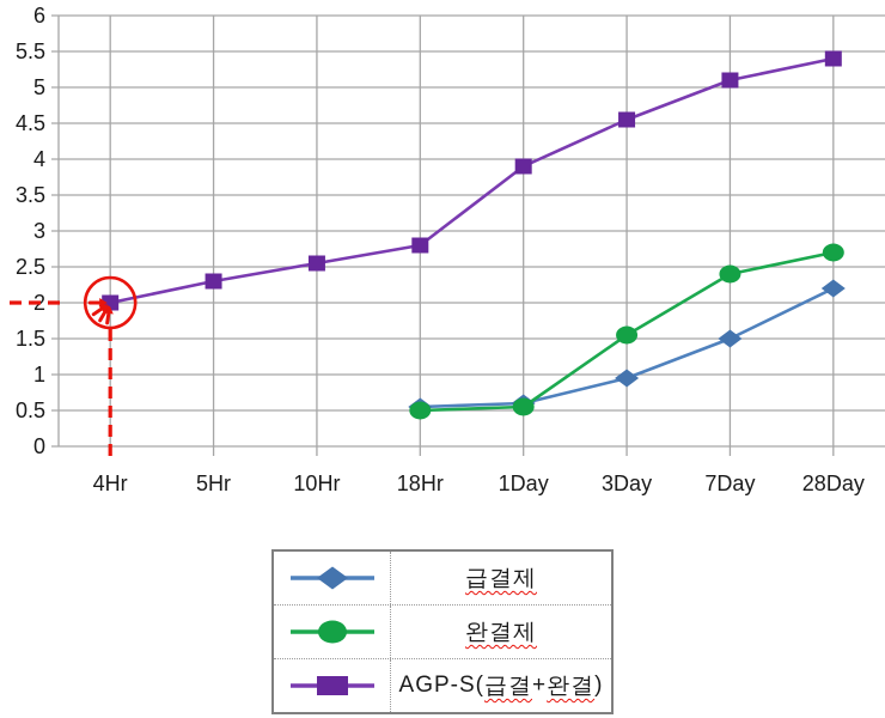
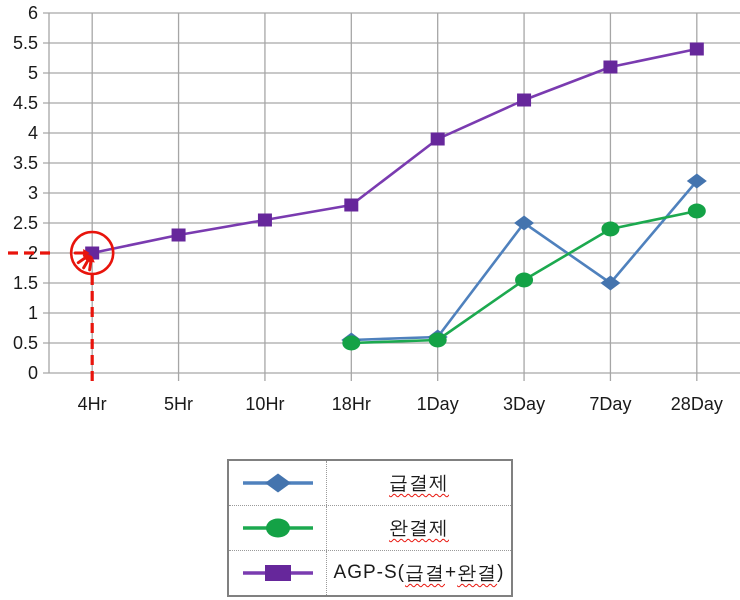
급결제/3Day: 0.9 -> 2.5
급결제/28Day: 2.2 -> 3.2
